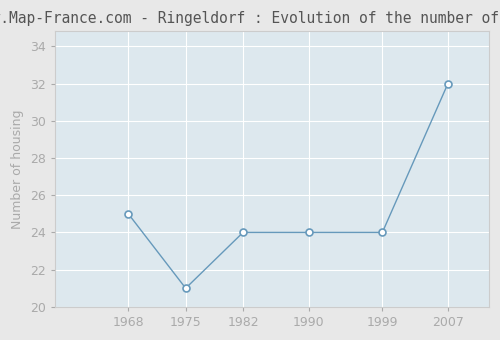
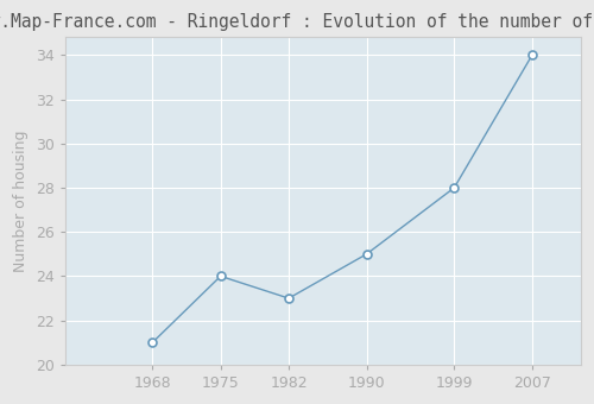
1968: 25 -> 21
1975: 21 -> 24
1982: 24 -> 23
1990: 24 -> 25
1999: 24 -> 28
2007: 32 -> 34
